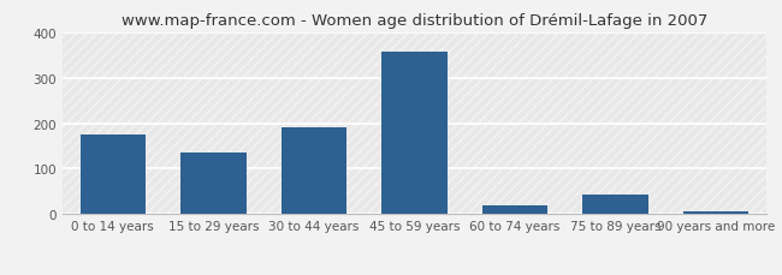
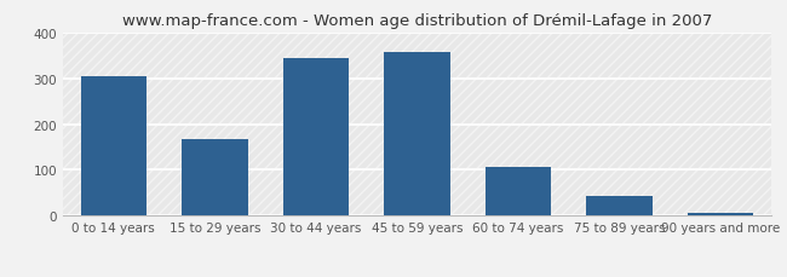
0 to 14 years: 175 -> 303
15 to 29 years: 135 -> 168
30 to 44 years: 190 -> 344
60 to 74 years: 20 -> 107
